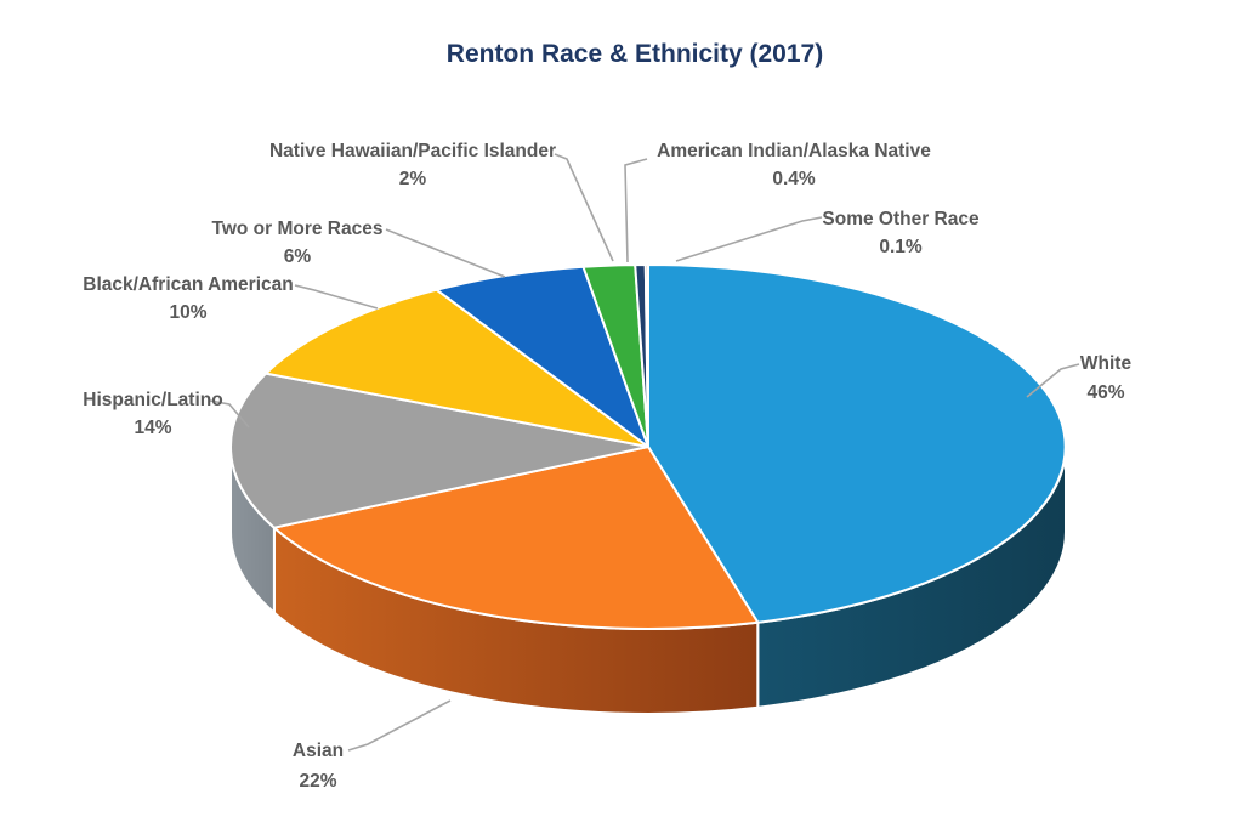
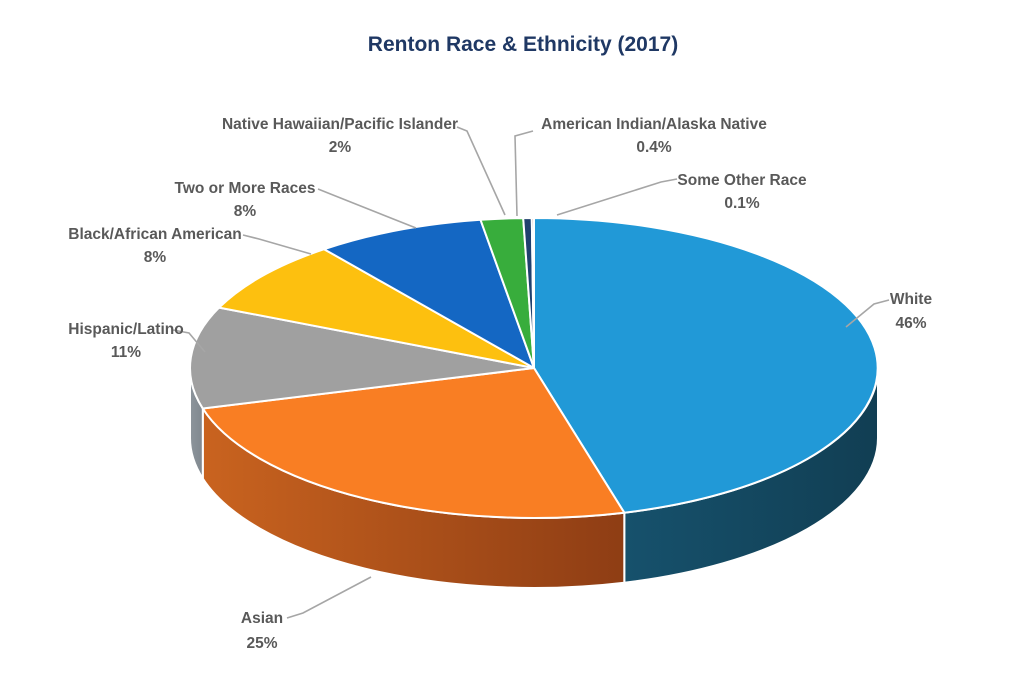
Asian: 22% -> 25%
Hispanic/Latino: 14% -> 11%
Black/African American: 10% -> 8%
Two or More Races: 6% -> 8%
